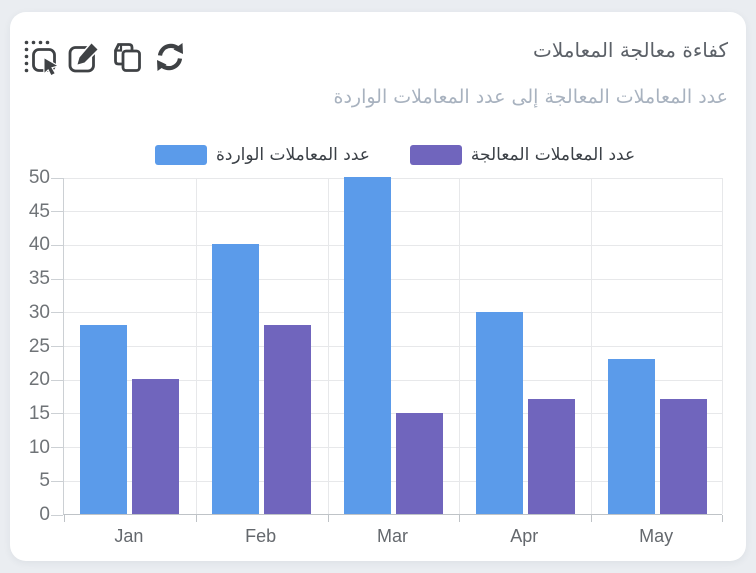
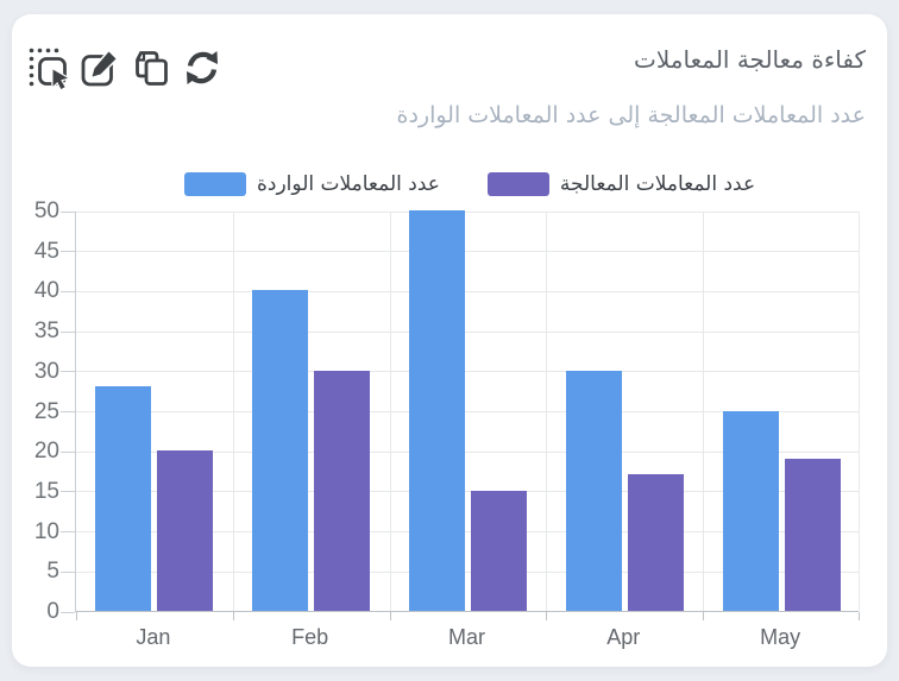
عدد المعاملات المعالجة/Feb: 28 -> 30
عدد المعاملات الواردة/May: 23 -> 25
عدد المعاملات المعالجة/May: 17 -> 19
